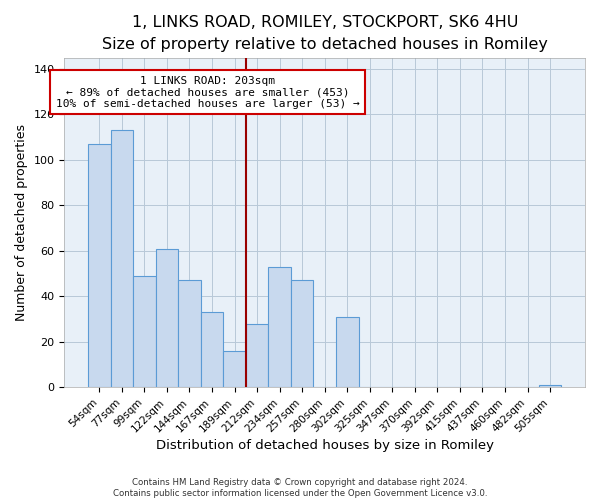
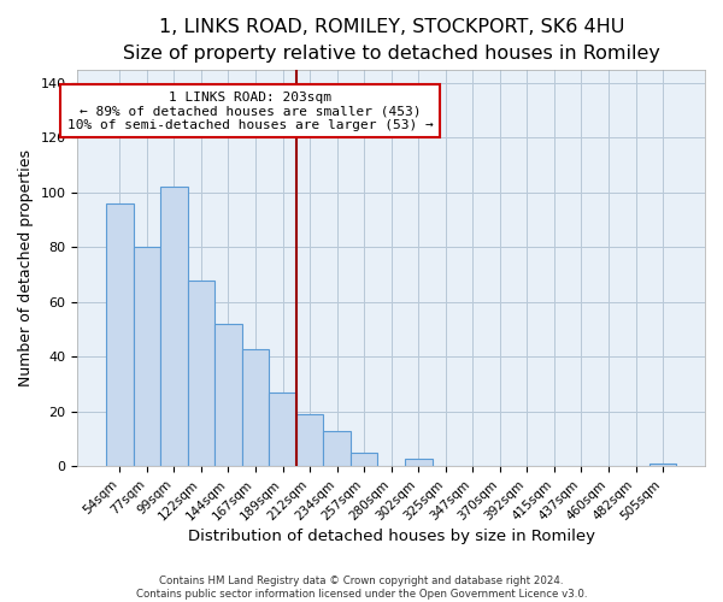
54sqm: 107 -> 96
77sqm: 113 -> 80
99sqm: 49 -> 102
122sqm: 61 -> 68
144sqm: 47 -> 52
167sqm: 33 -> 43
189sqm: 16 -> 27
212sqm: 28 -> 19
234sqm: 53 -> 13
257sqm: 47 -> 5
302sqm: 31 -> 3
